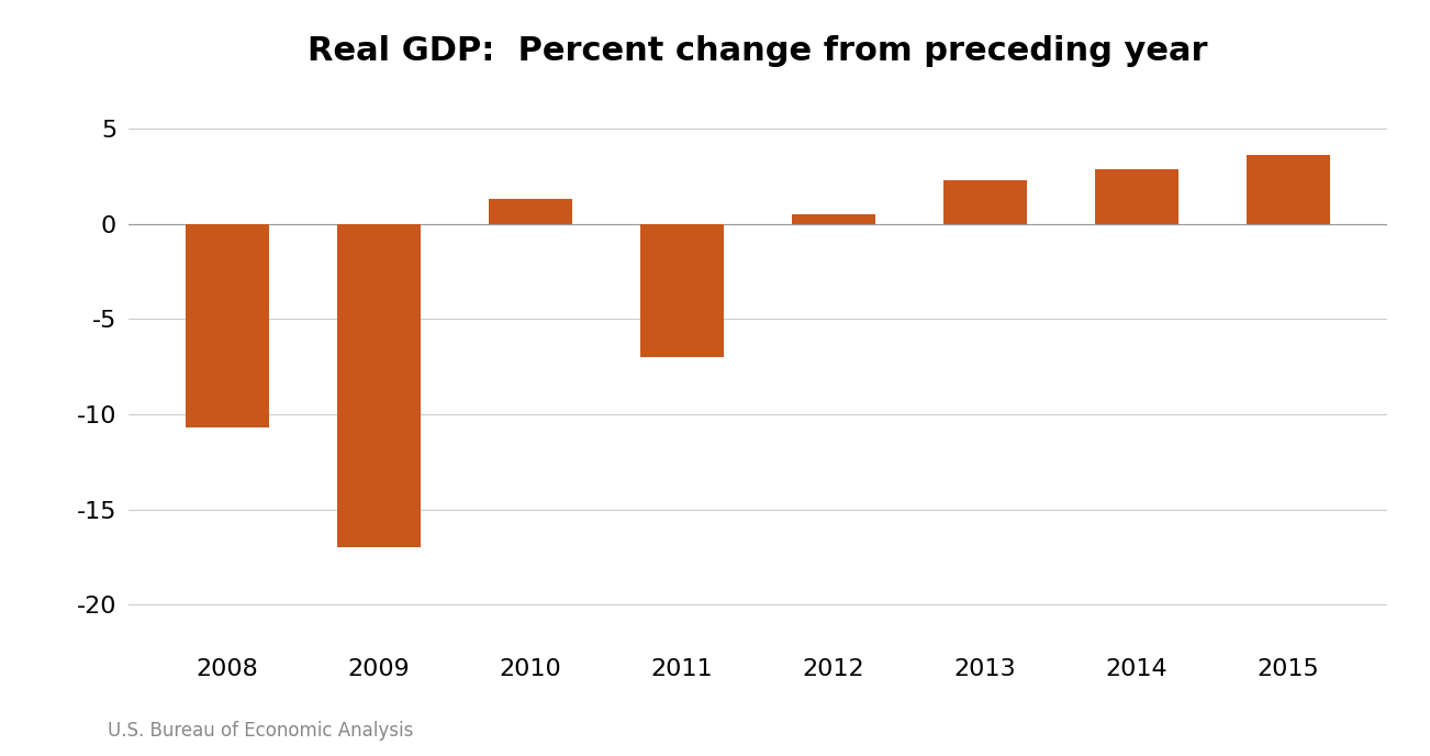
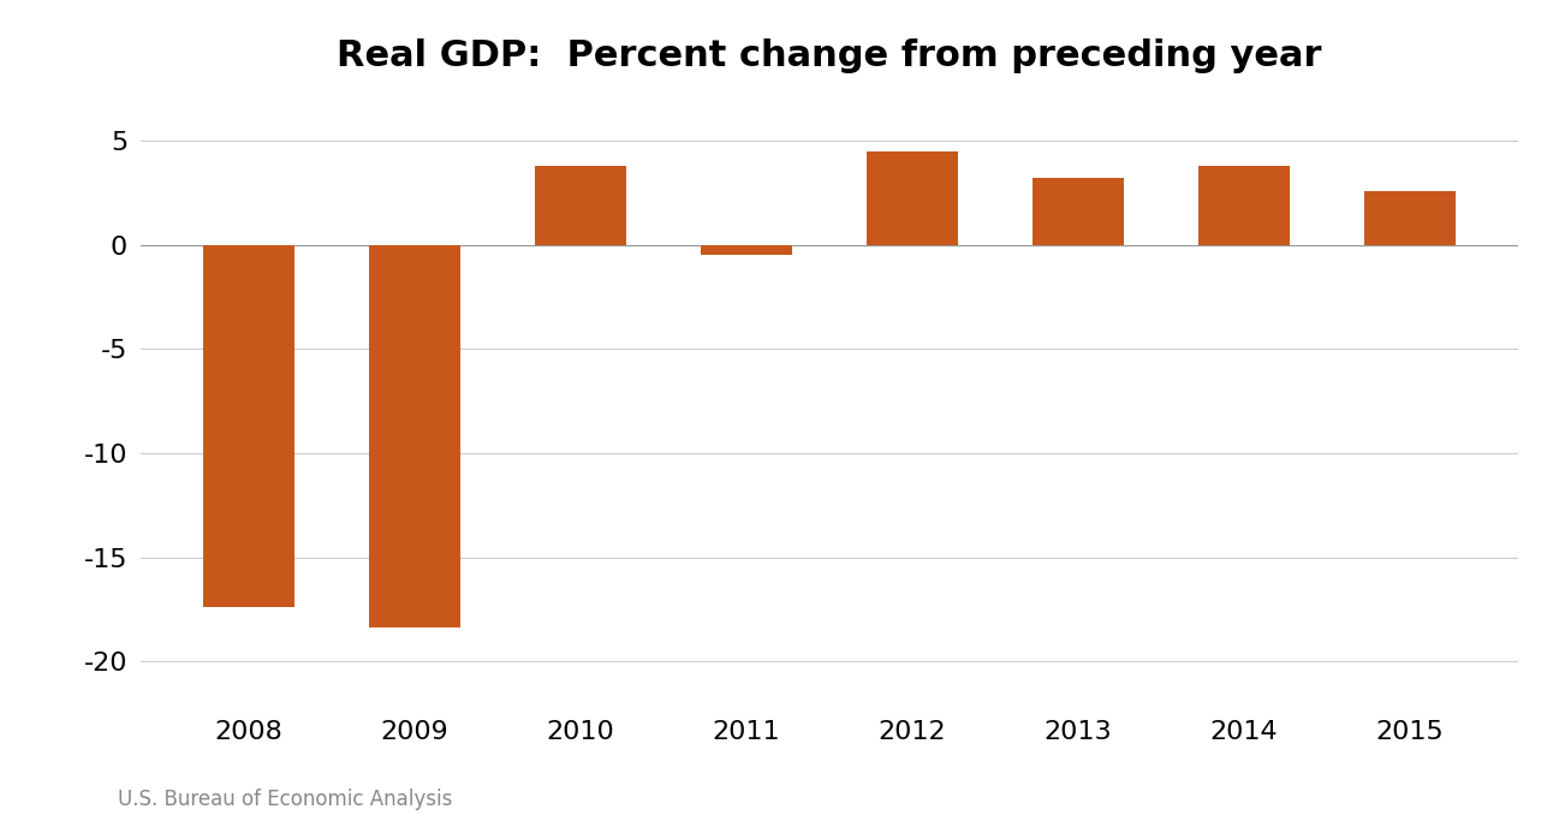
2008: -10.7 -> -17.4
2009: -17.0 -> -18.4
2010: 1.3 -> 3.8
2011: -7.0 -> -0.5
2012: 0.5 -> 4.5
2013: 2.3 -> 3.2
2014: 2.9 -> 3.8
2015: 3.6 -> 2.6
